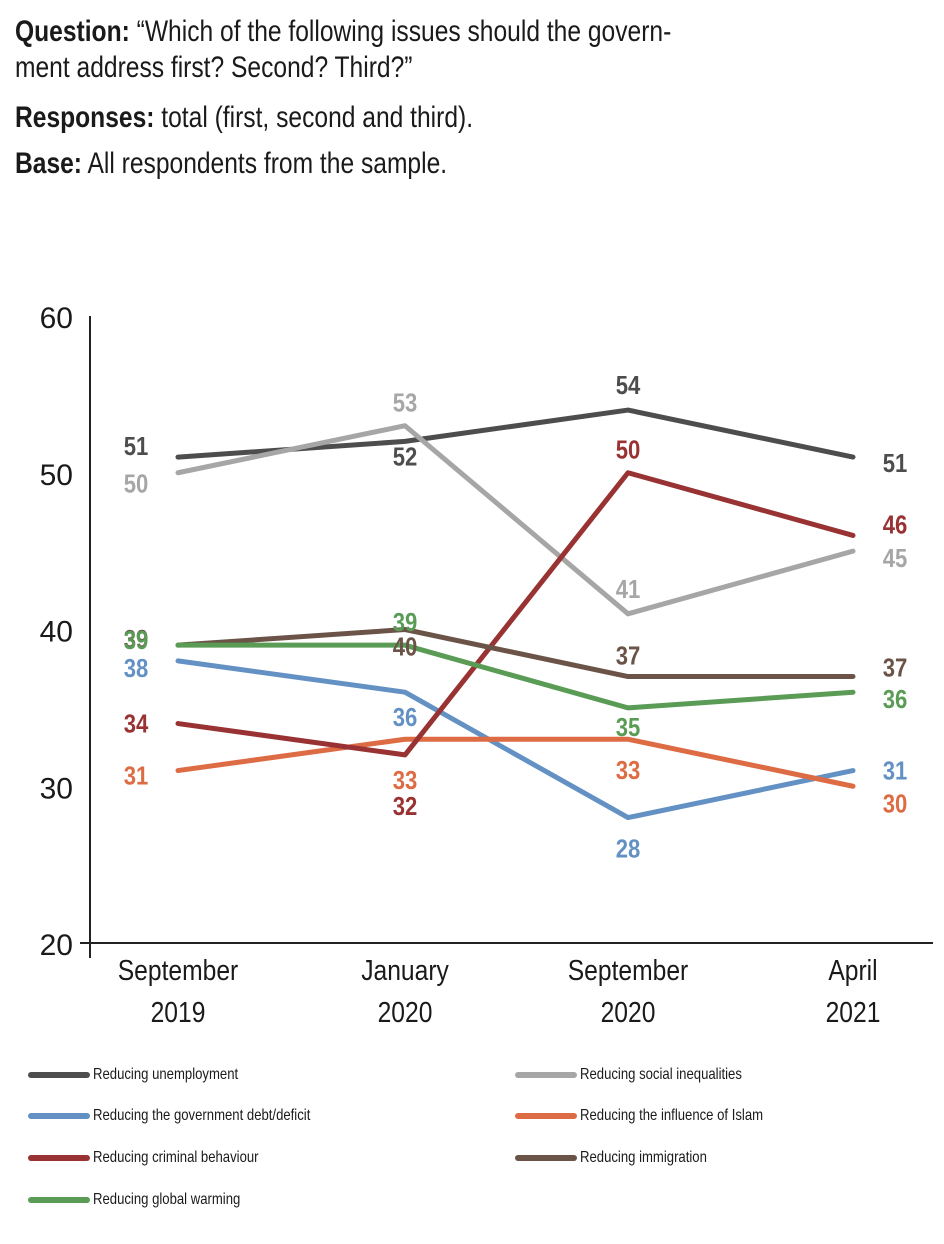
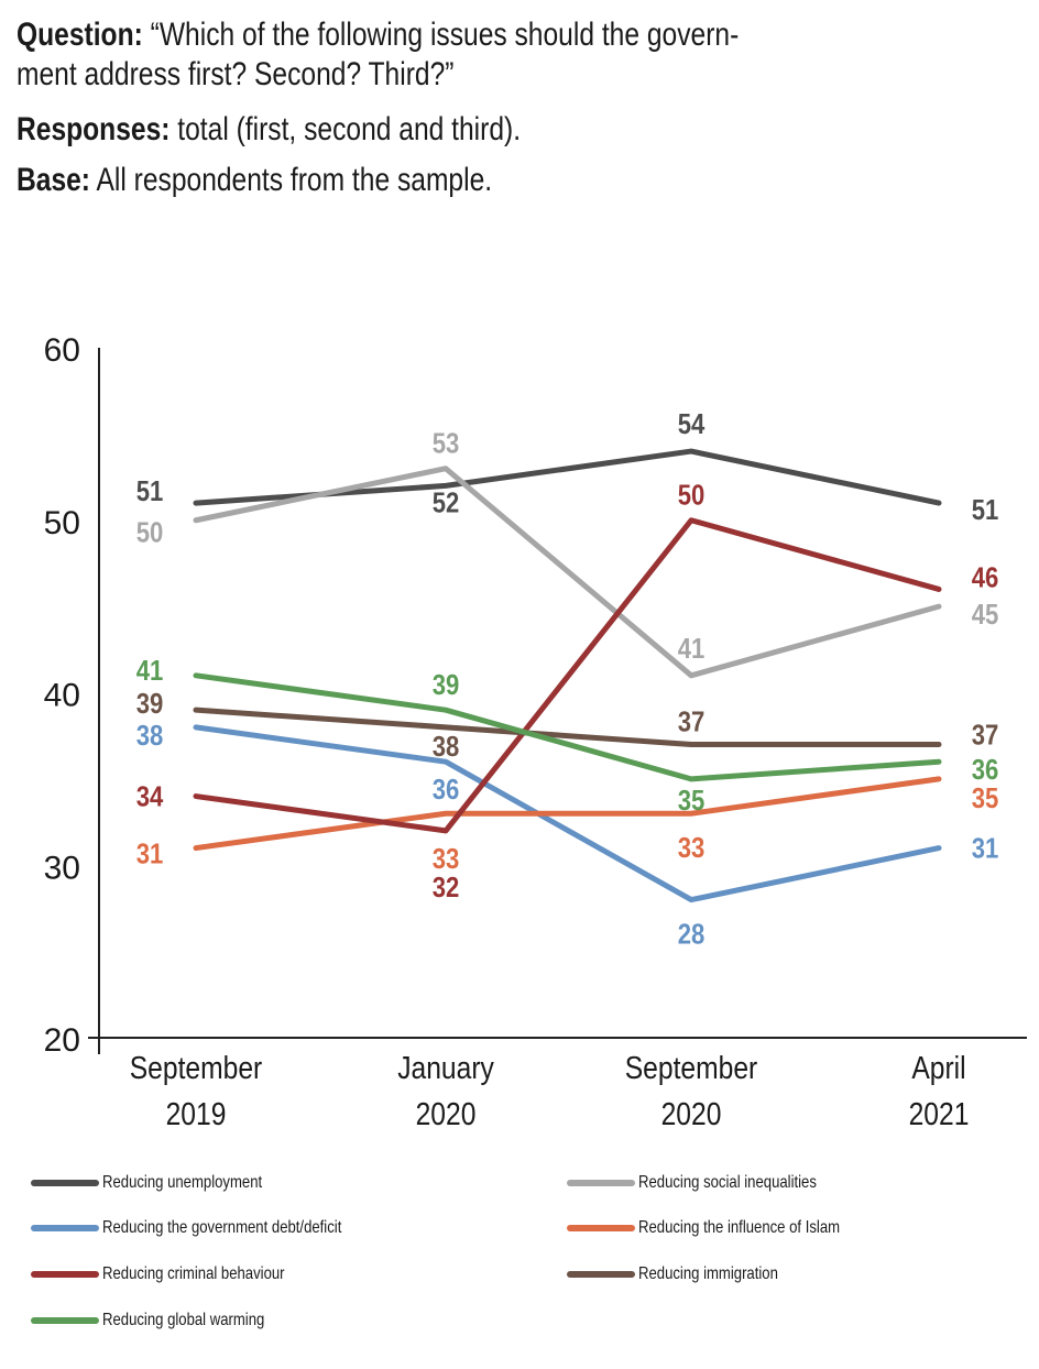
Reducing global warming/September 2019: 39 -> 41
Reducing immigration/January 2020: 40 -> 38
Reducing the influence of Islam/April 2021: 30 -> 35
